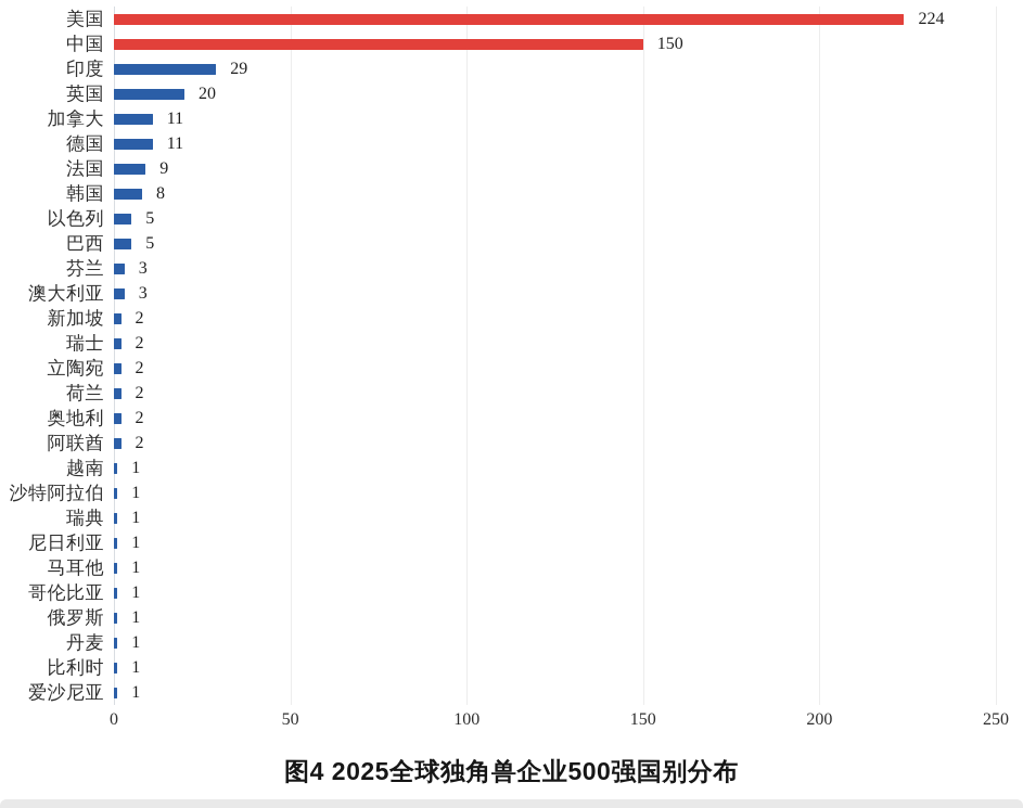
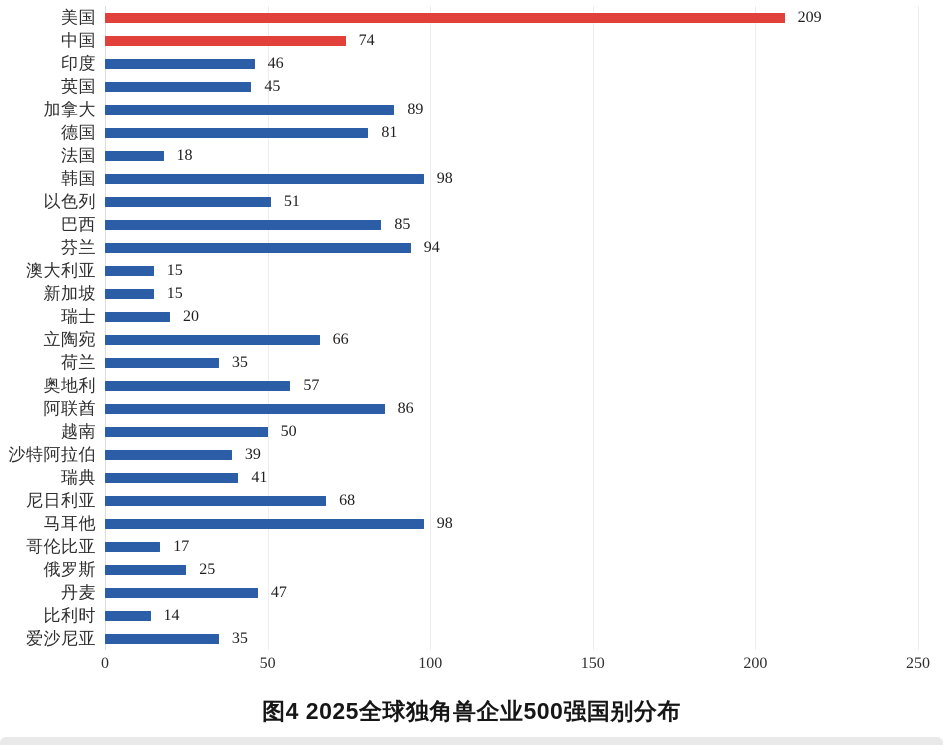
美国: 224 -> 209
中国: 150 -> 74
印度: 29 -> 46
英国: 20 -> 45
加拿大: 11 -> 89
德国: 11 -> 81
法国: 9 -> 18
韩国: 8 -> 98
以色列: 5 -> 51
巴西: 5 -> 85
芬兰: 3 -> 94
澳大利亚: 3 -> 15
新加坡: 2 -> 15
瑞士: 2 -> 20
立陶宛: 2 -> 66
荷兰: 2 -> 35
奥地利: 2 -> 57
阿联酋: 2 -> 86
越南: 1 -> 50
沙特阿拉伯: 1 -> 39
瑞典: 1 -> 41
尼日利亚: 1 -> 68
马耳他: 1 -> 98
哥伦比亚: 1 -> 17
俄罗斯: 1 -> 25
丹麦: 1 -> 47
比利时: 1 -> 14
爱沙尼亚: 1 -> 35
